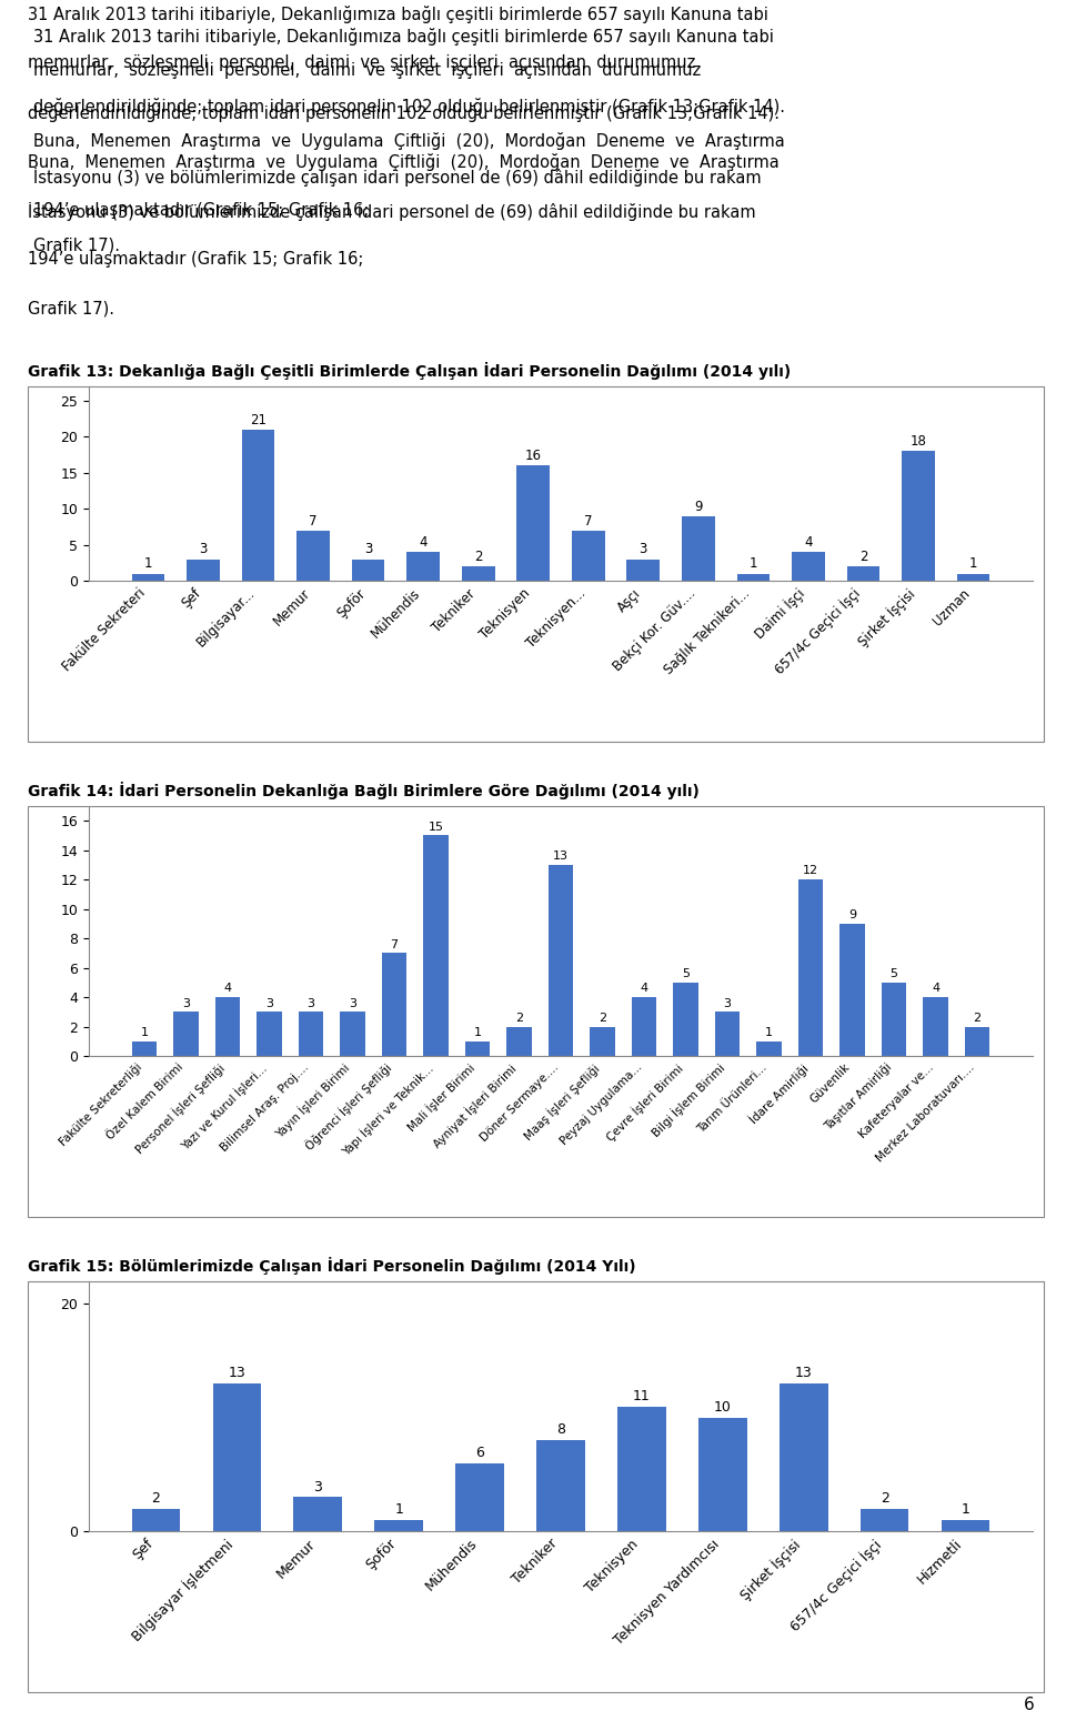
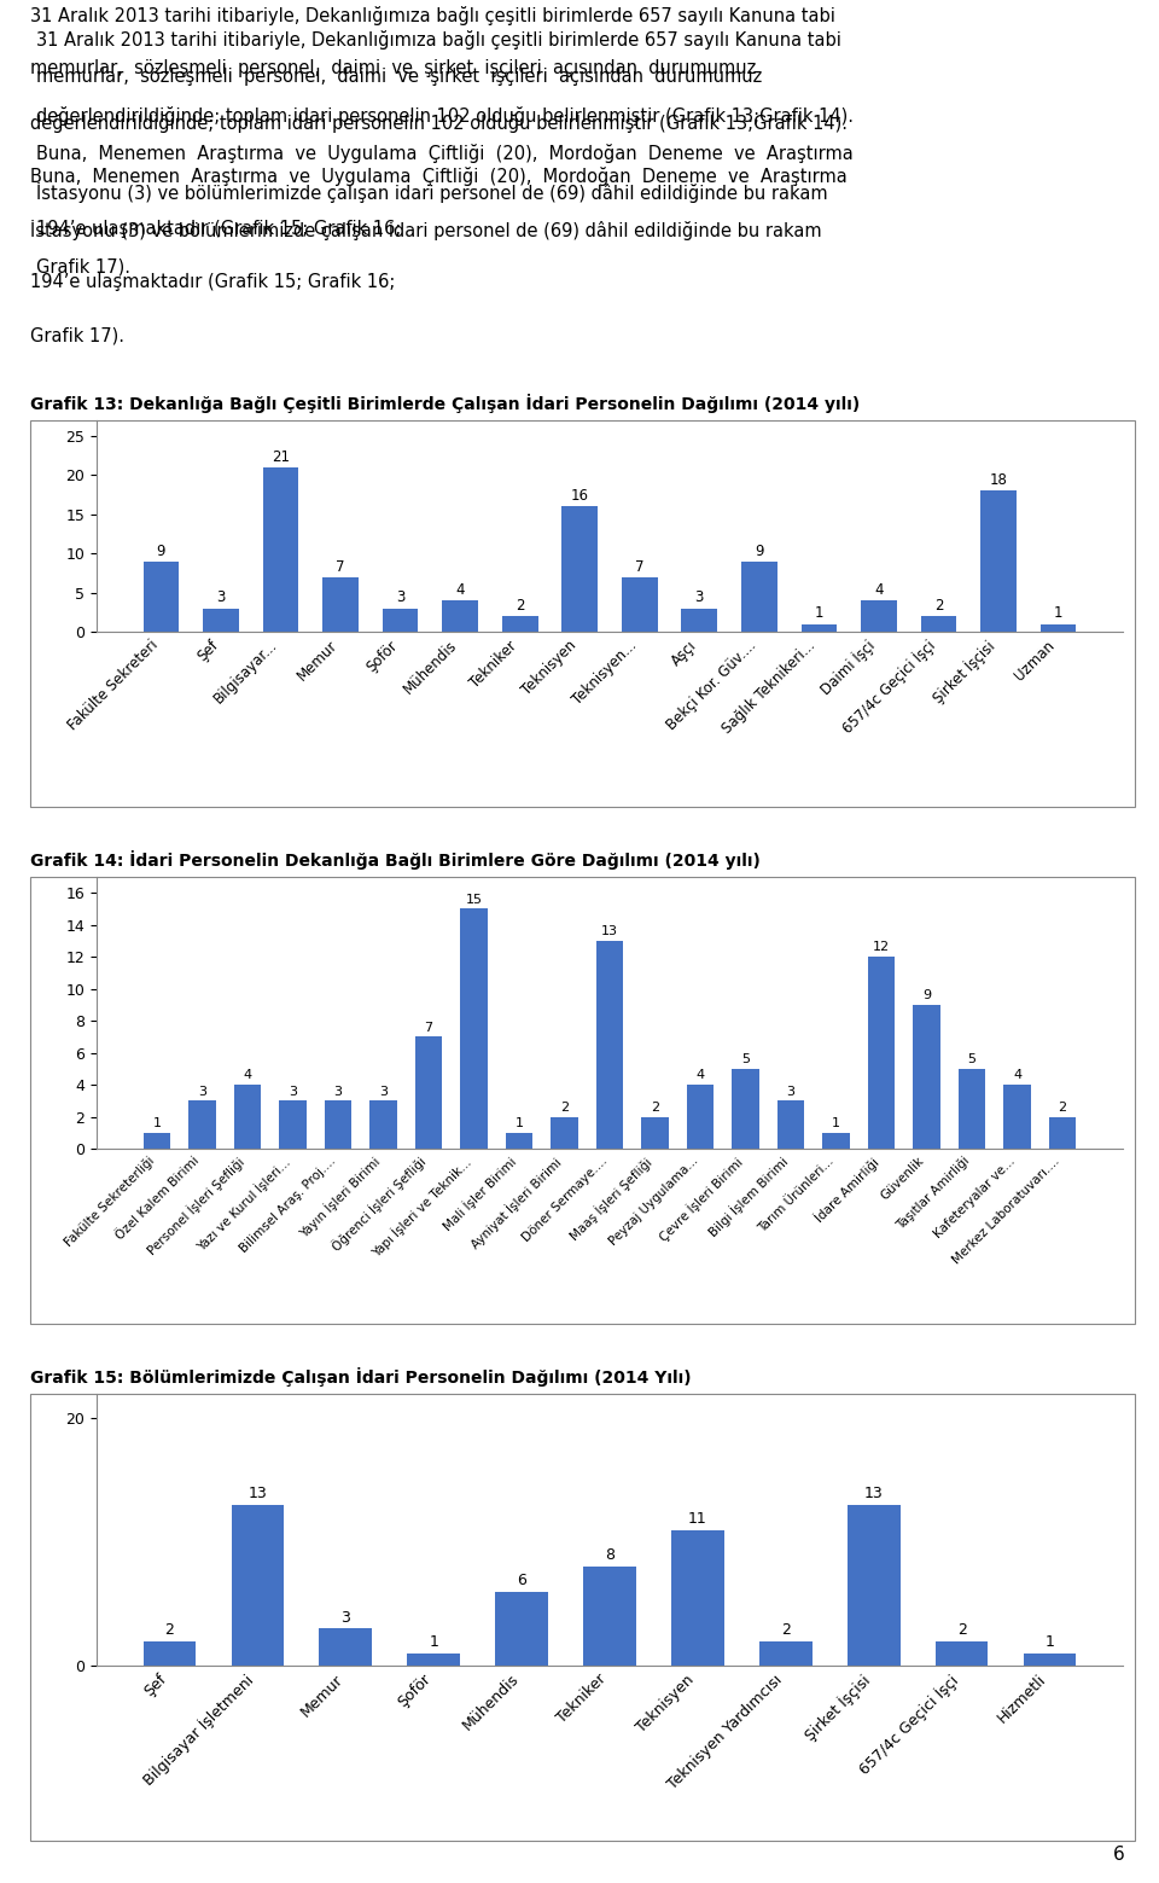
Fakülte Sekreteri: 1 -> 9
Teknisyen Yardımcısı: 10 -> 2
